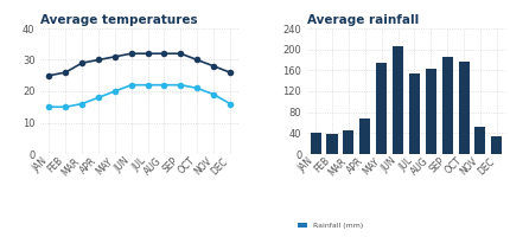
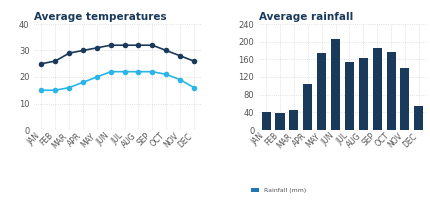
Average rainfall/APR: 68 -> 105
Average rainfall/NOV: 52 -> 140
Average rainfall/DEC: 35 -> 55
